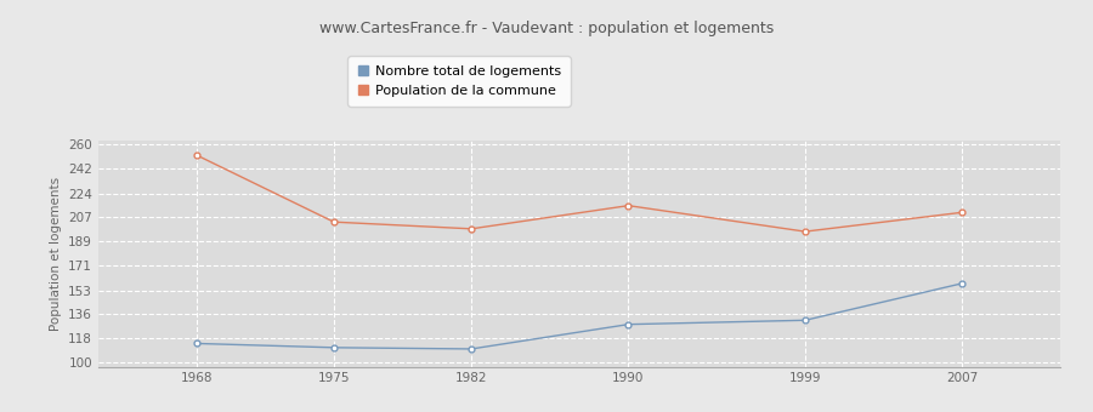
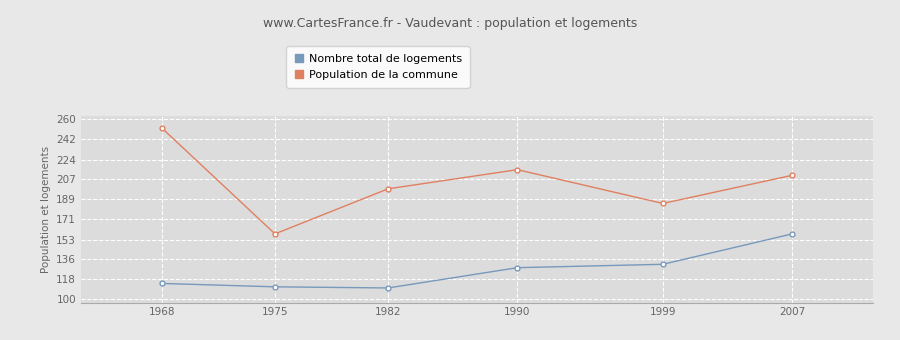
Population de la commune/1975: 203 -> 158
Population de la commune/1999: 196 -> 185
